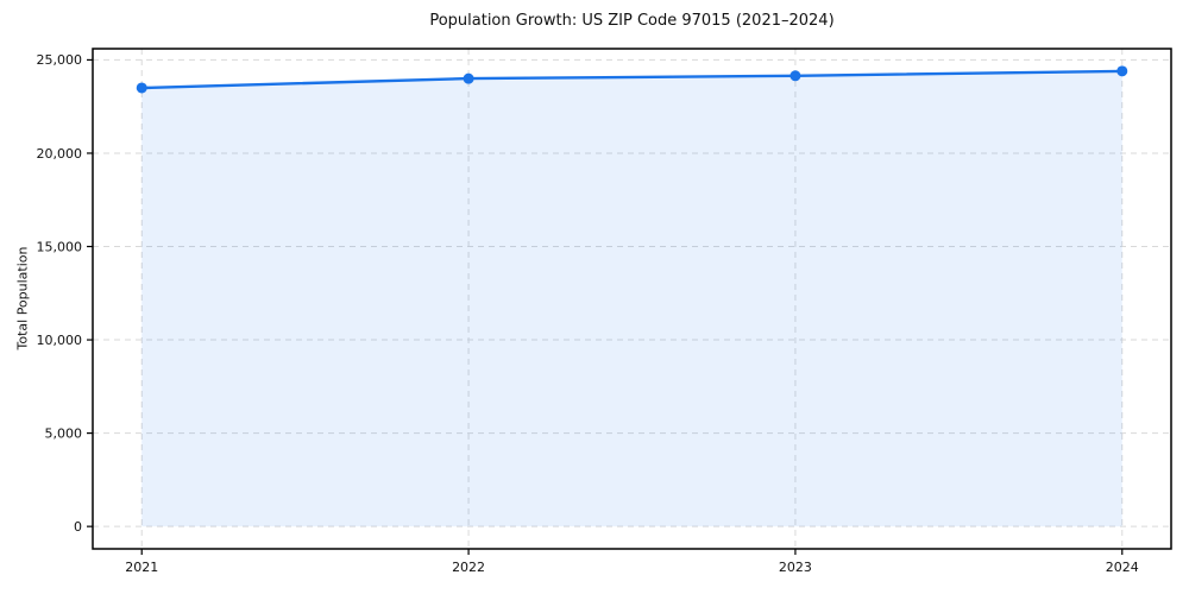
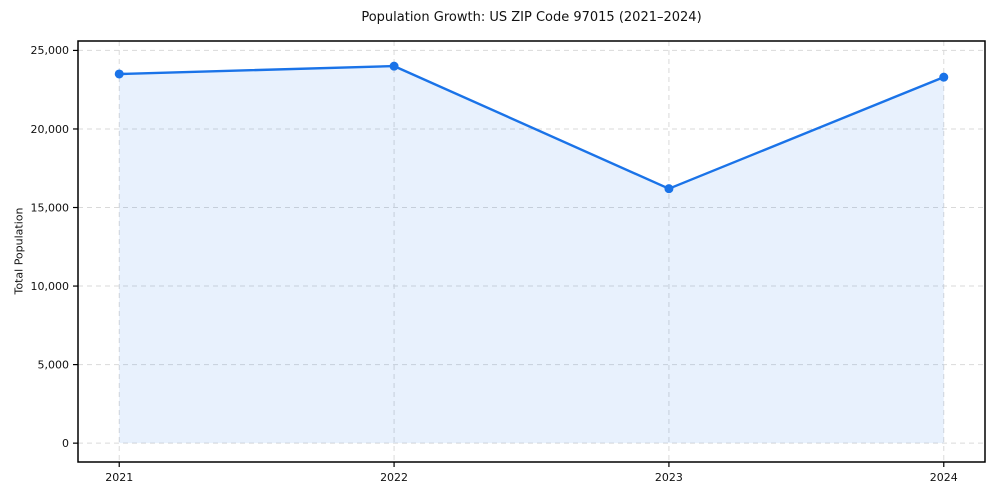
2023: 24200 -> 16200
2024: 24400 -> 23300
